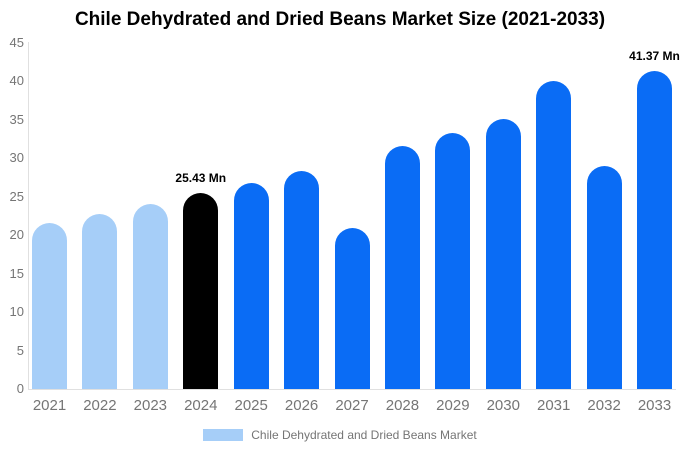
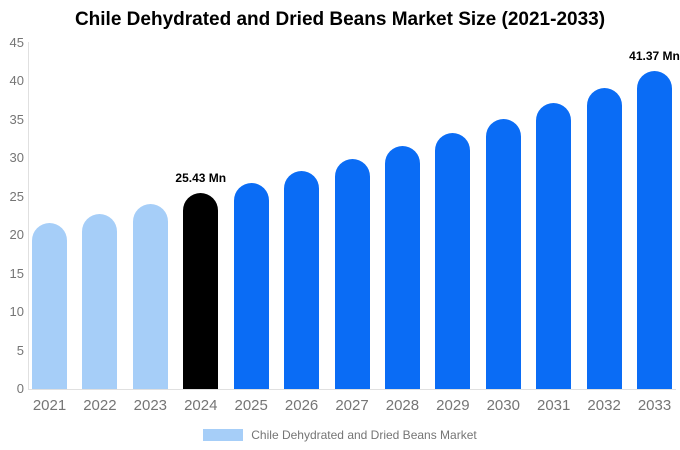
2027: 21 -> 30
2031: 40 -> 37
2032: 29 -> 39
